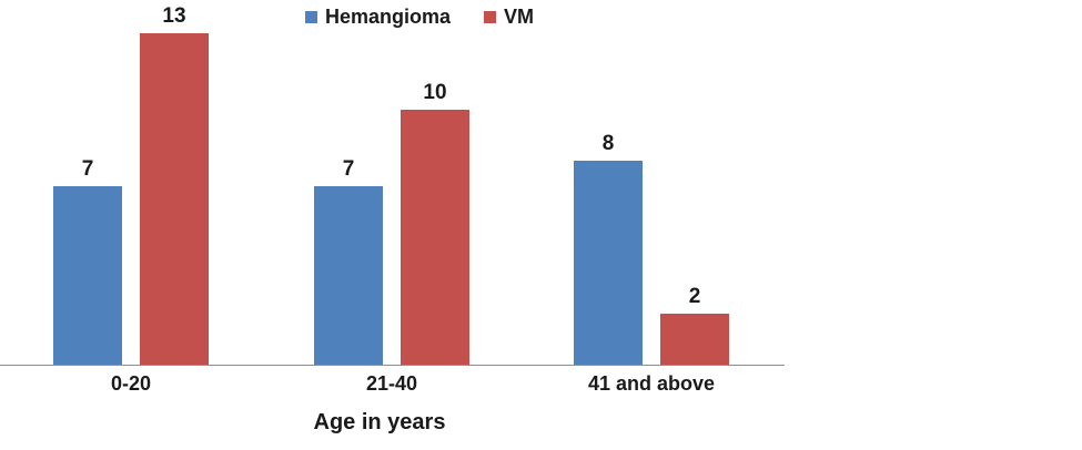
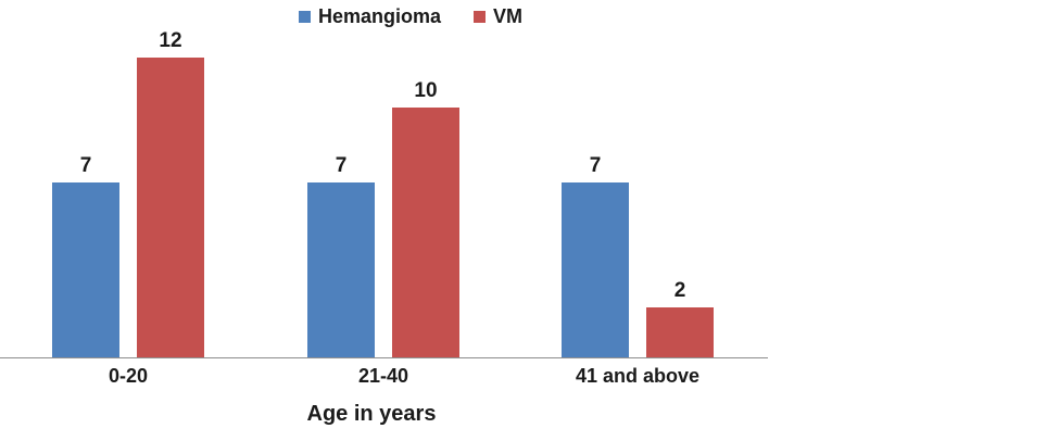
VM/0-20: 13 -> 12
Hemangioma/41 and above: 8 -> 7
